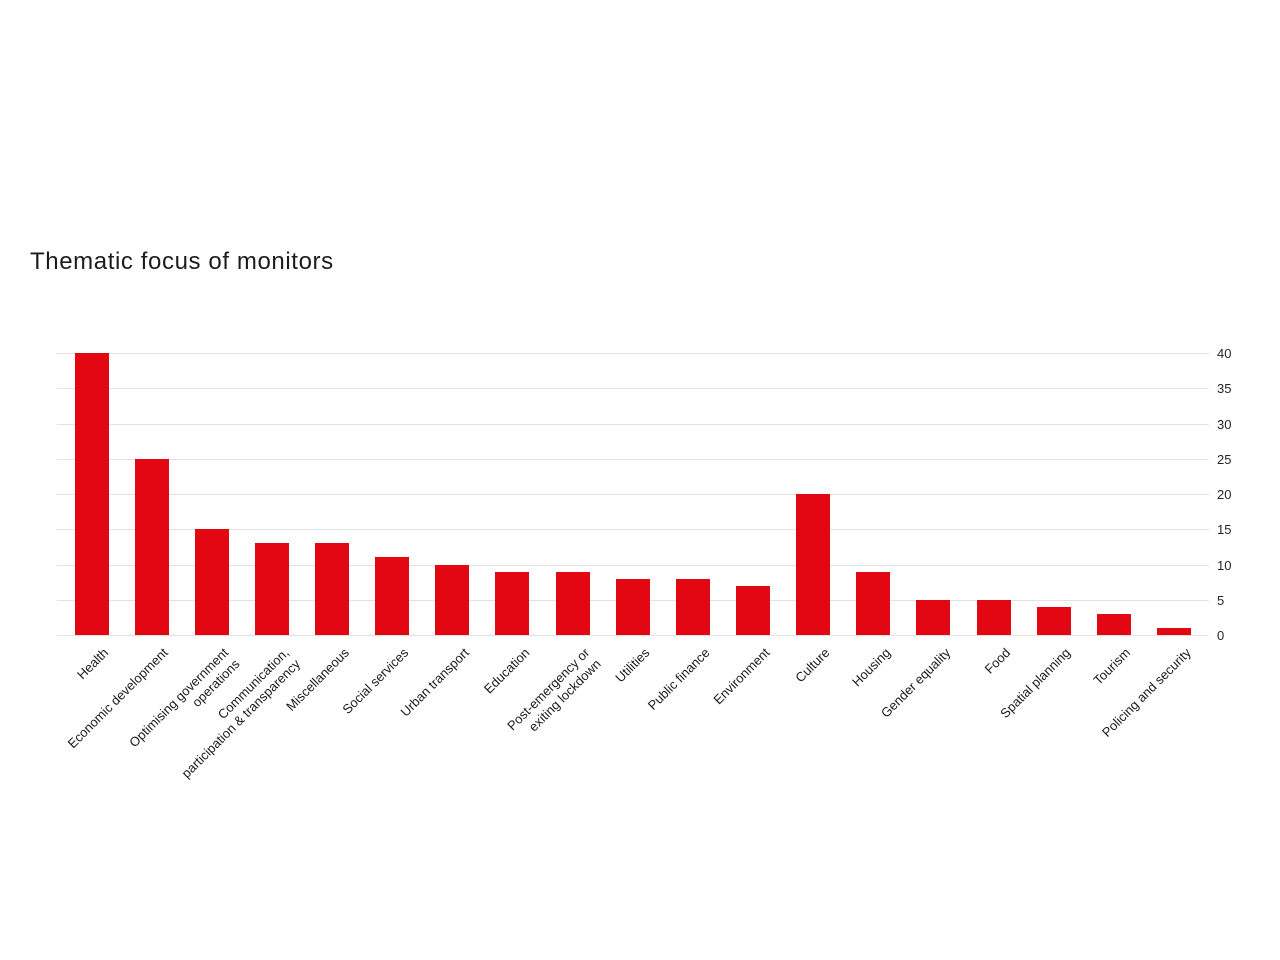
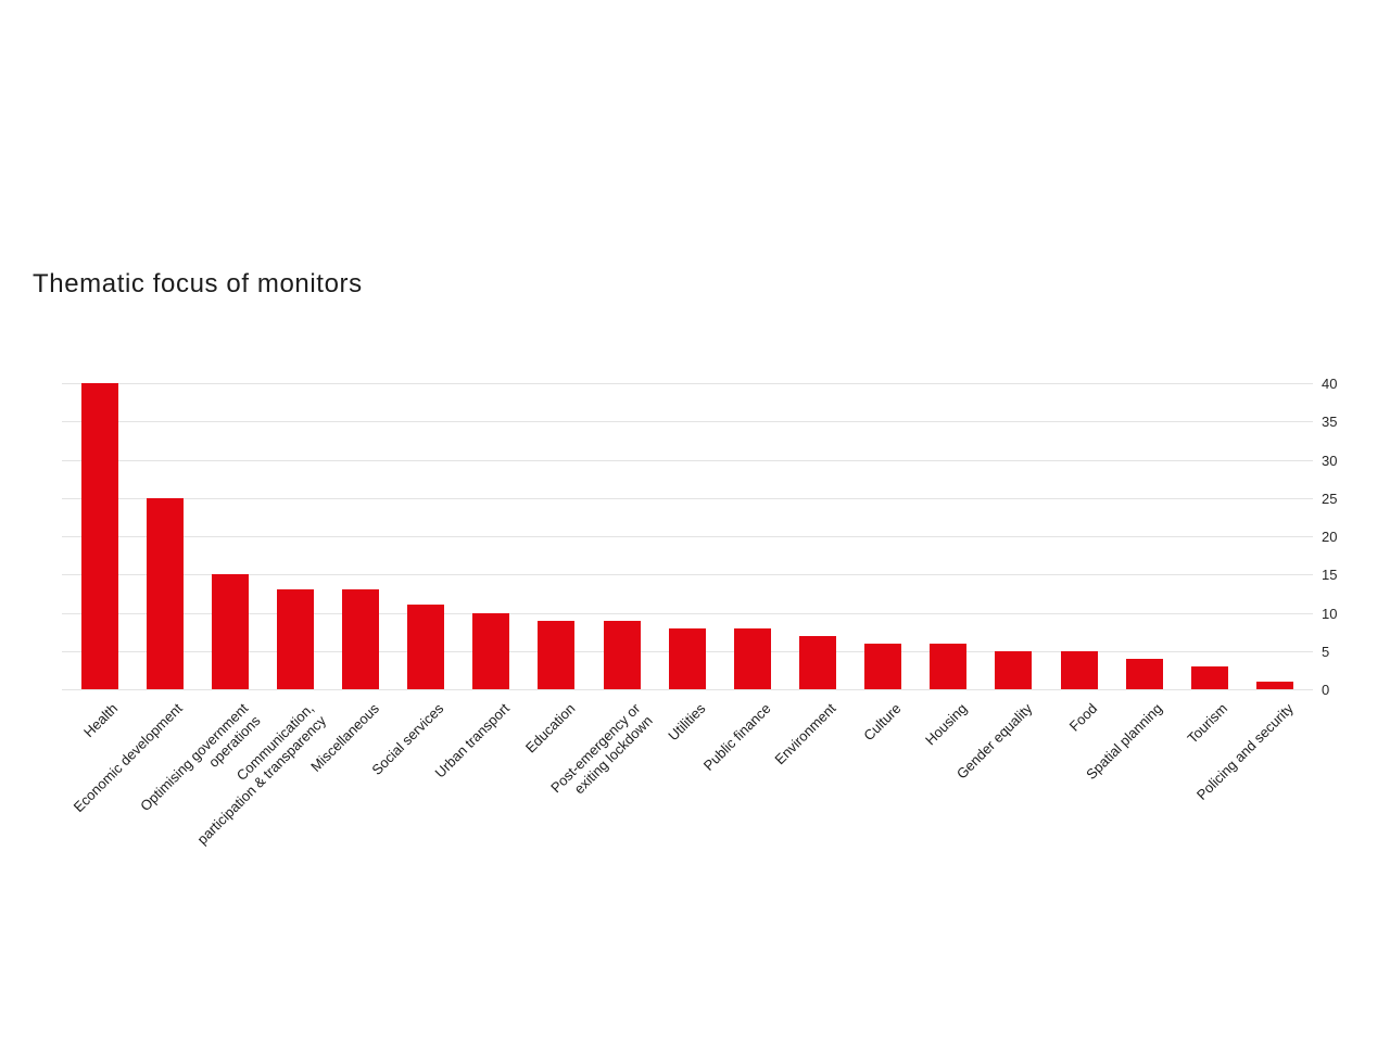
Culture: 20 -> 6
Housing: 9 -> 6
